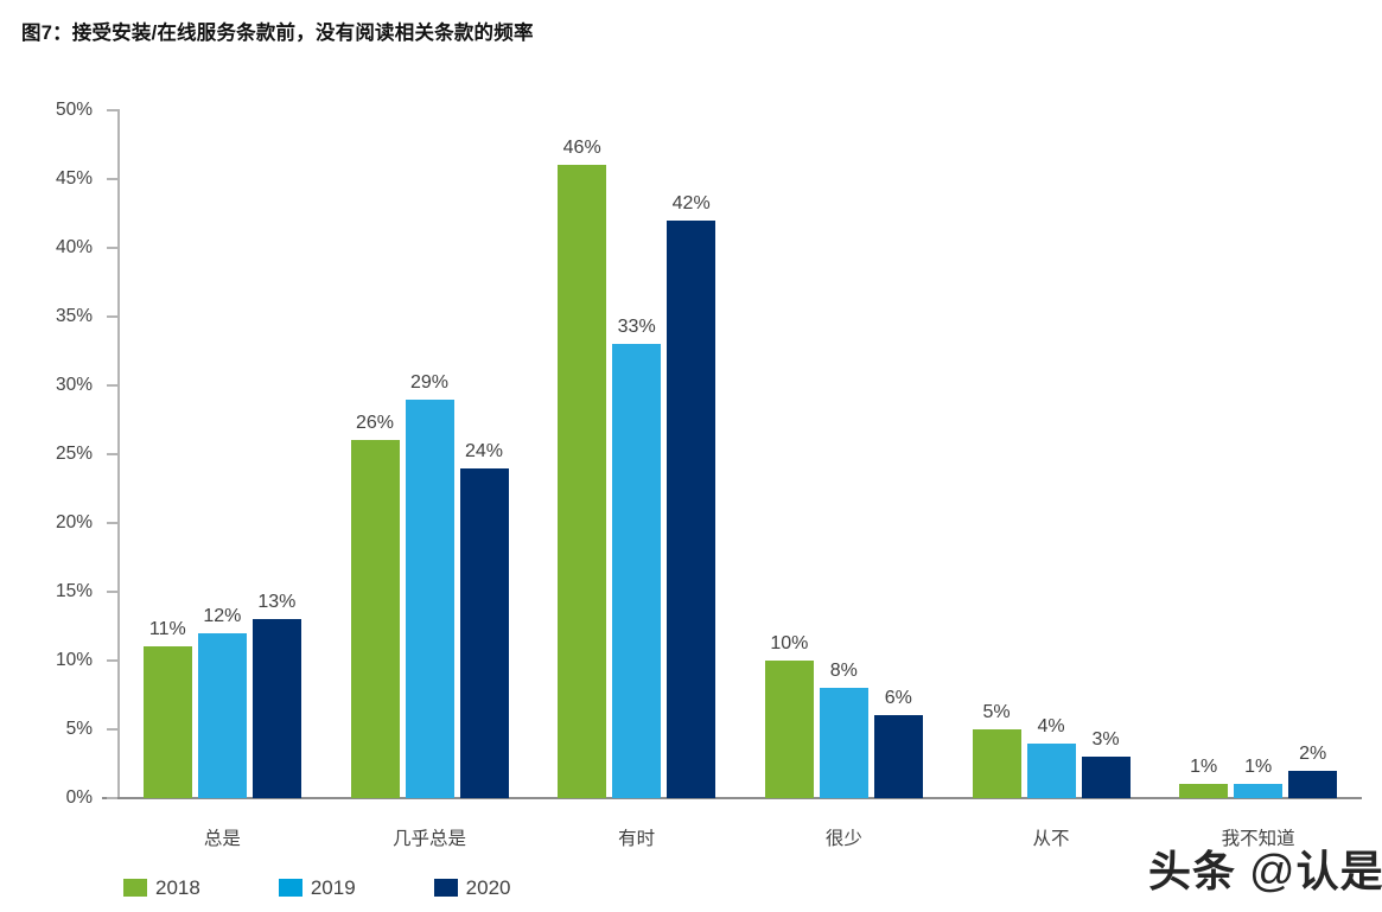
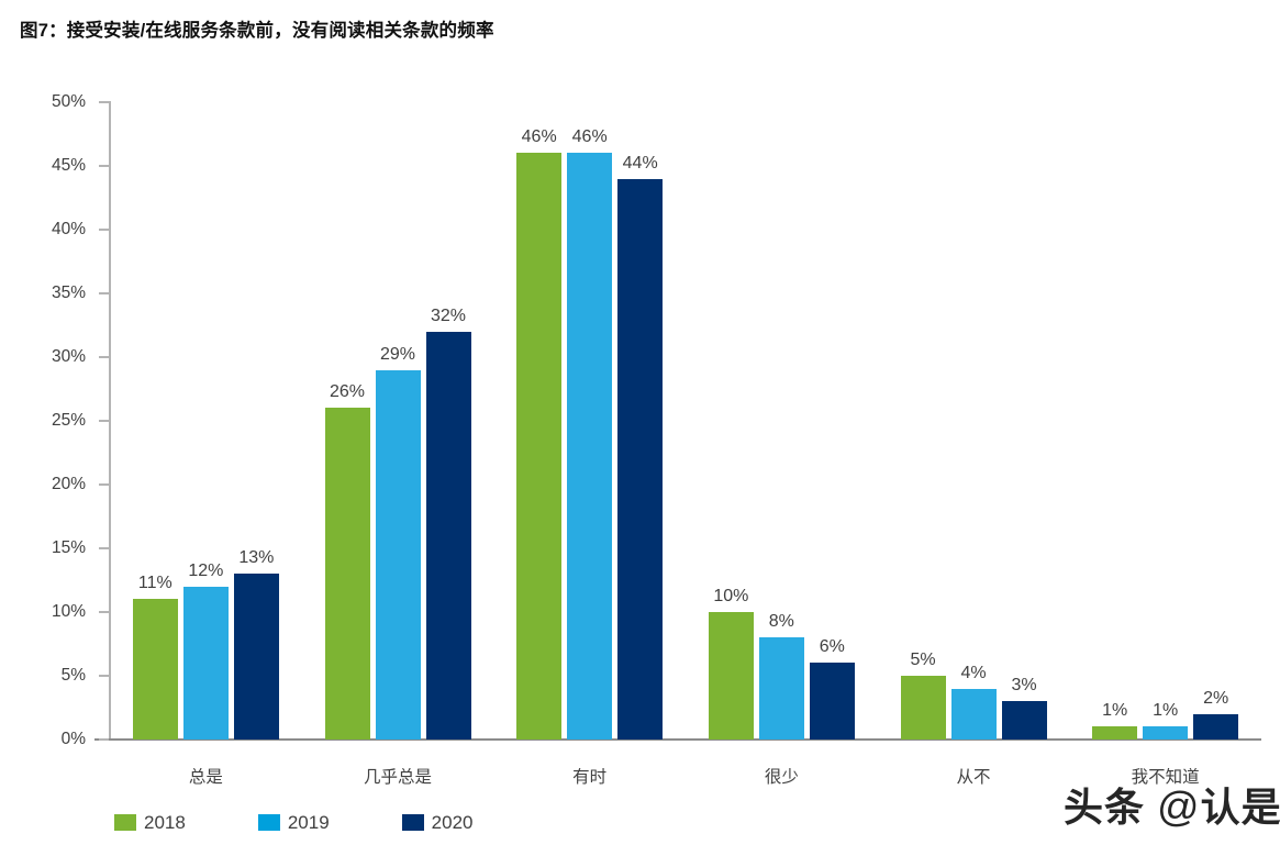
2020/几乎总是: 24% -> 32%
2019/有时: 33% -> 46%
2020/有时: 42% -> 44%
